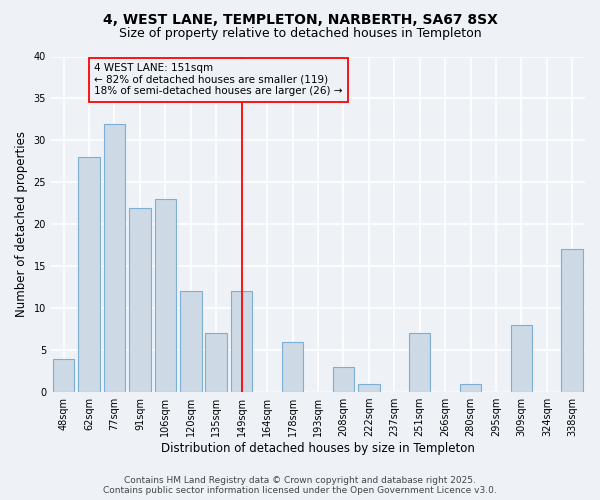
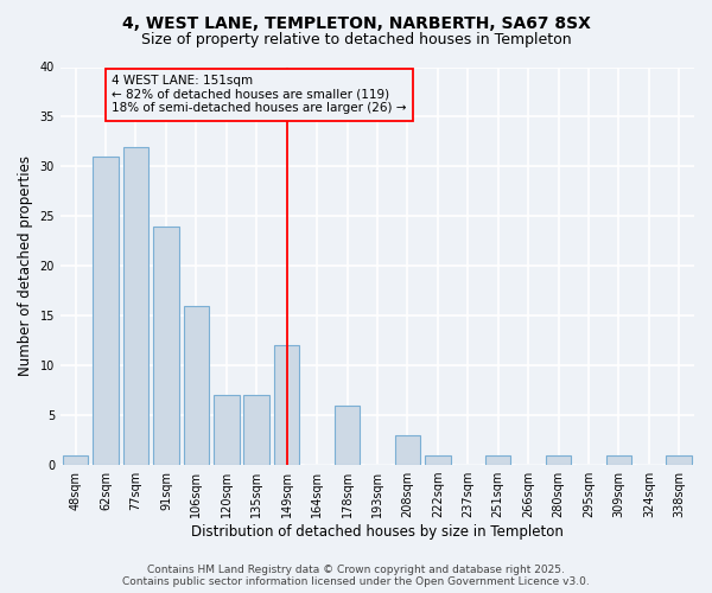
48sqm: 4 -> 1
62sqm: 28 -> 31
91sqm: 22 -> 24
106sqm: 23 -> 16
120sqm: 12 -> 7
251sqm: 7 -> 1
309sqm: 8 -> 1
338sqm: 17 -> 1
